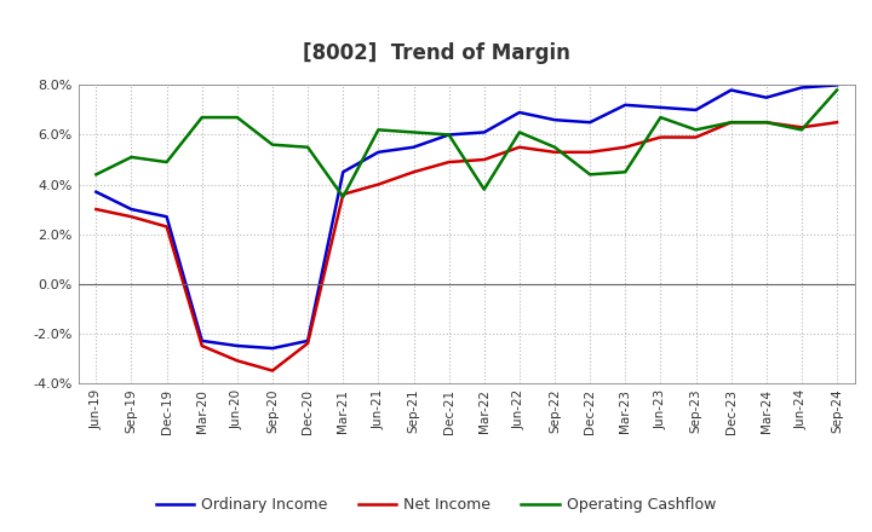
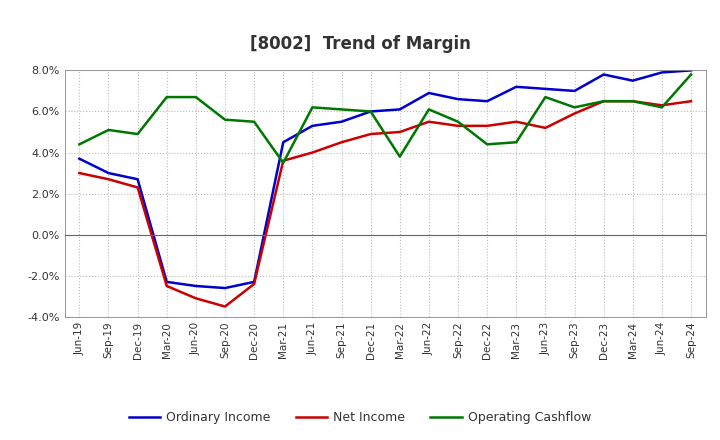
Net Income/Jun-23: 5.9% -> 5.2%
